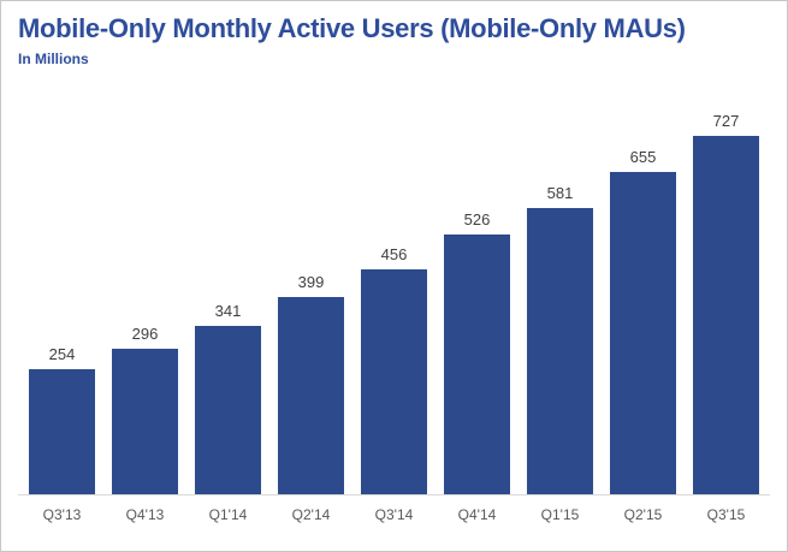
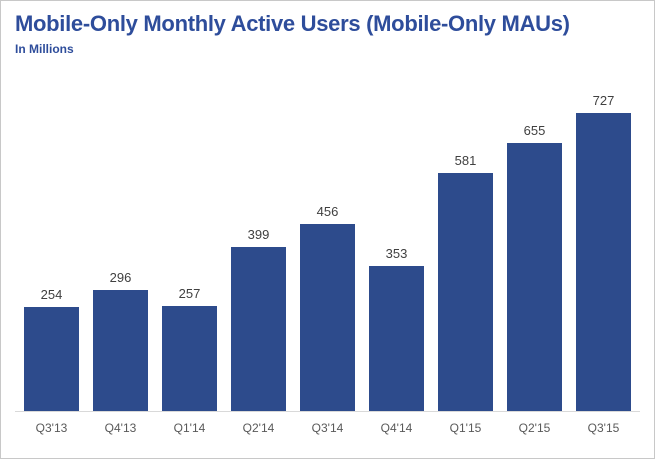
Q1'14: 341 -> 257
Q4'14: 526 -> 353
